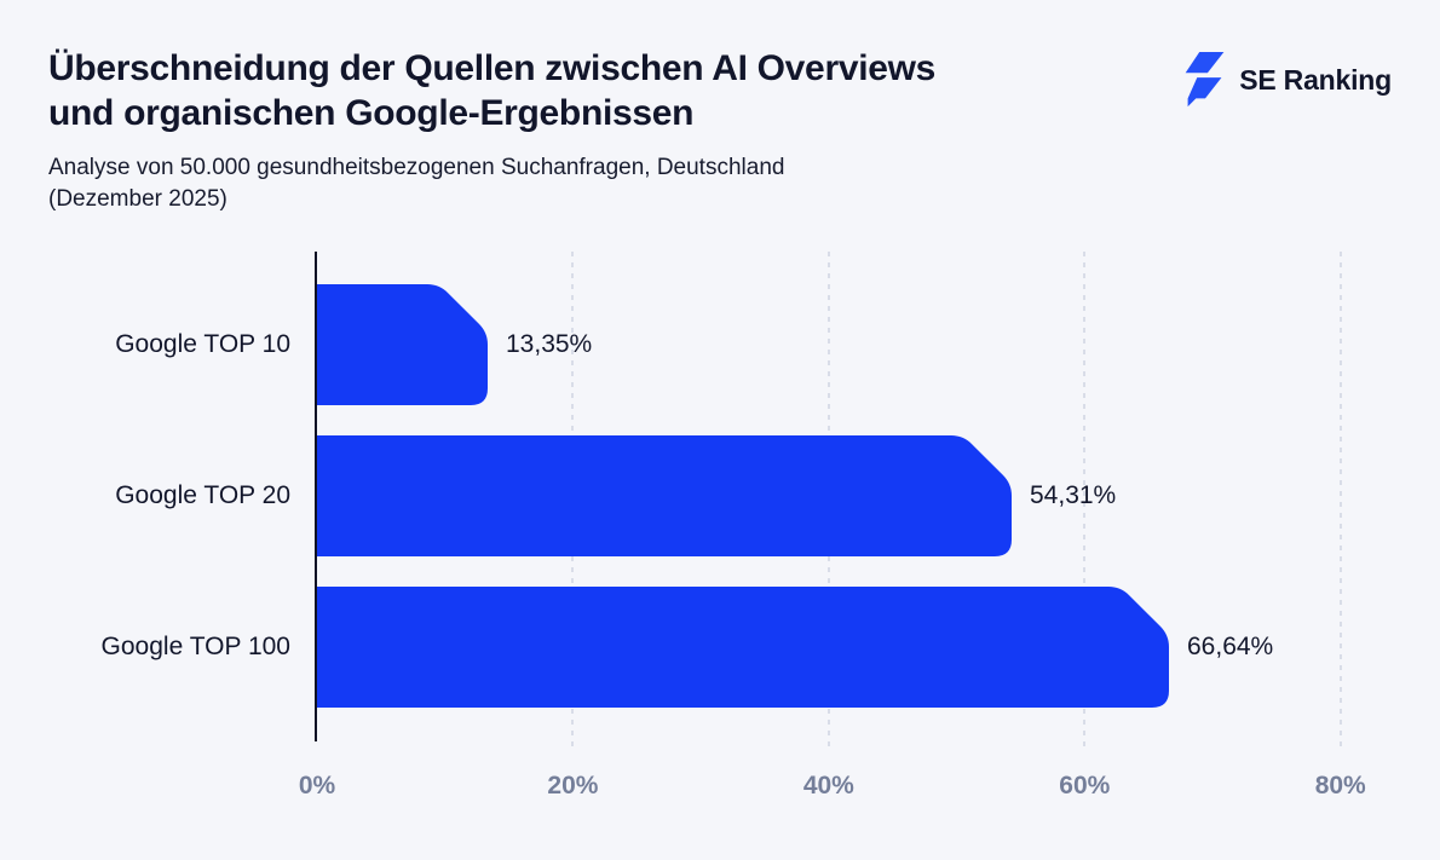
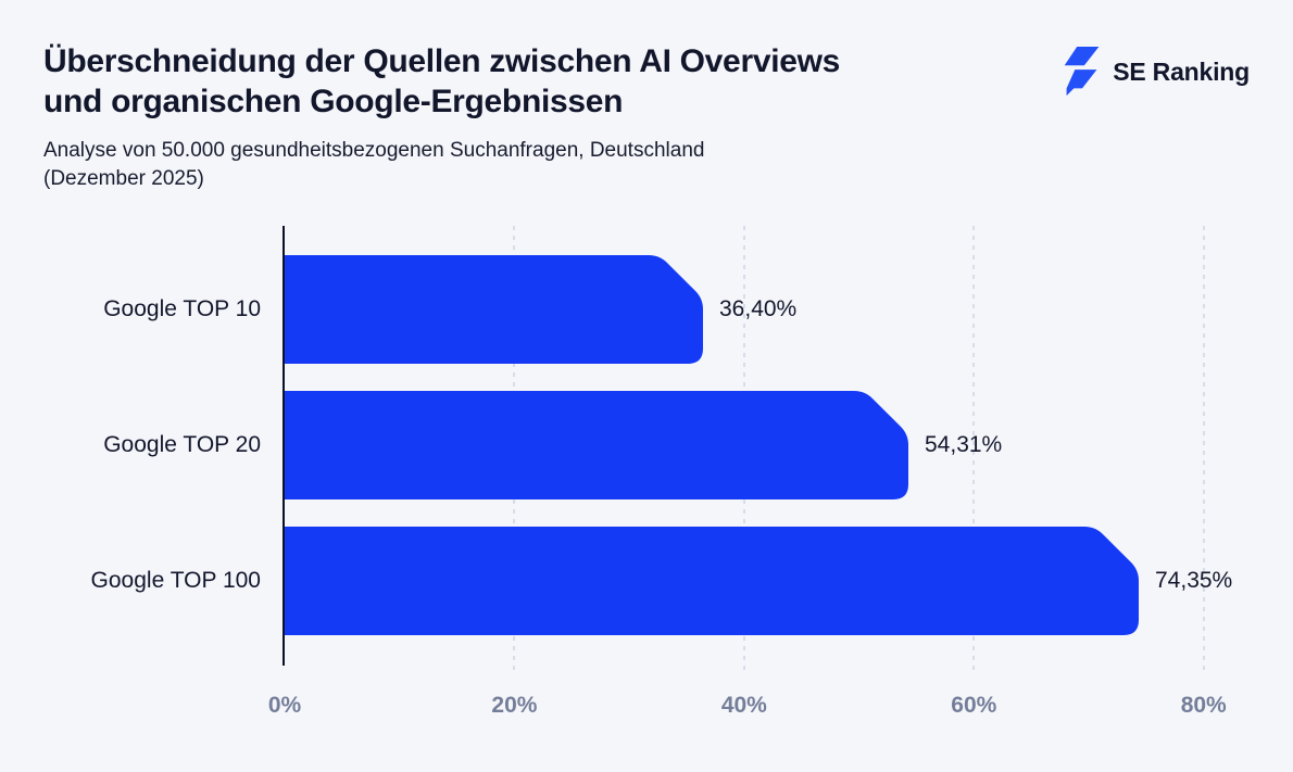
Google TOP 10: 13,35% -> 36,40%
Google TOP 100: 66,64% -> 74,35%
